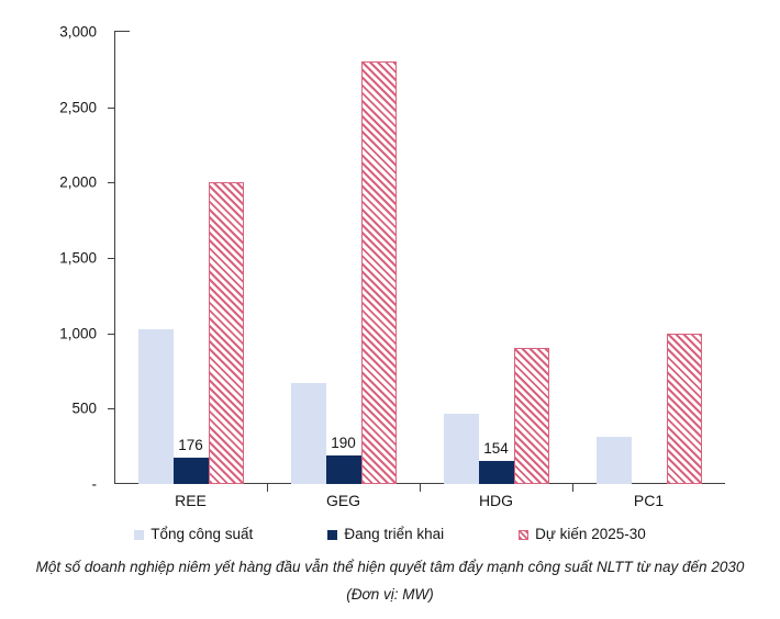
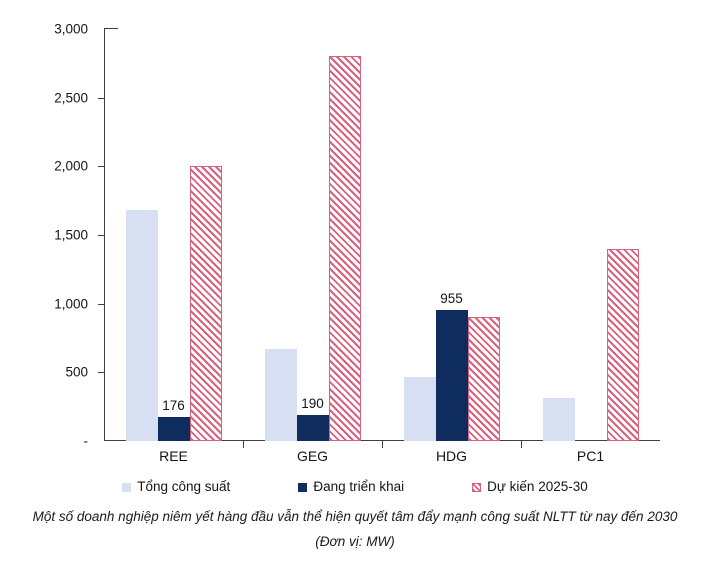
Tổng công suất/REE: 1020 -> 1680
Đang triển khai/HDG: 154 -> 955
Dự kiến 2025-30/PC1: 1000 -> 1400
